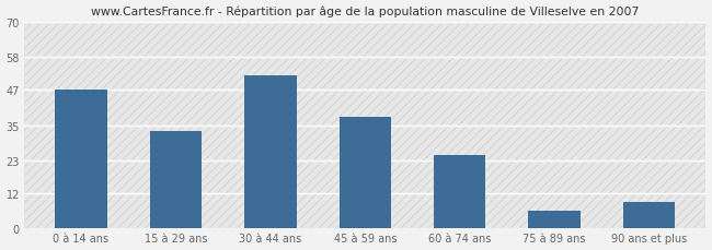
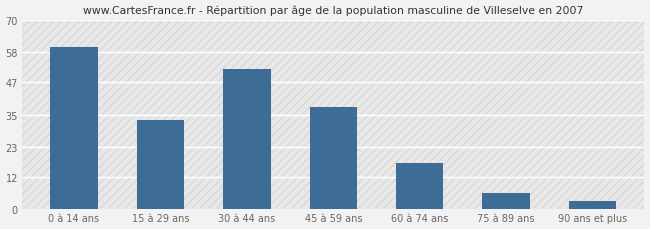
0 à 14 ans: 47 -> 60
60 à 74 ans: 25 -> 17
90 ans et plus: 9 -> 3
